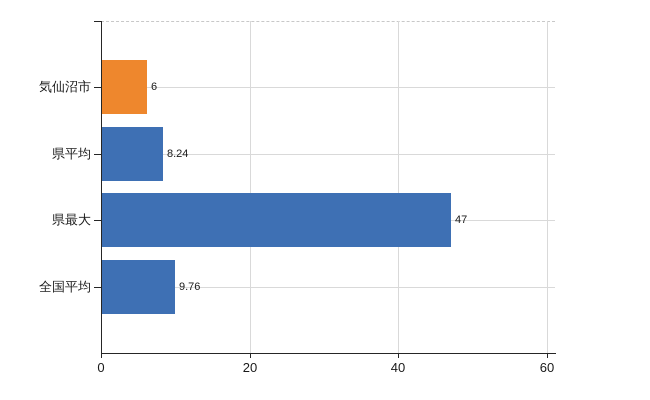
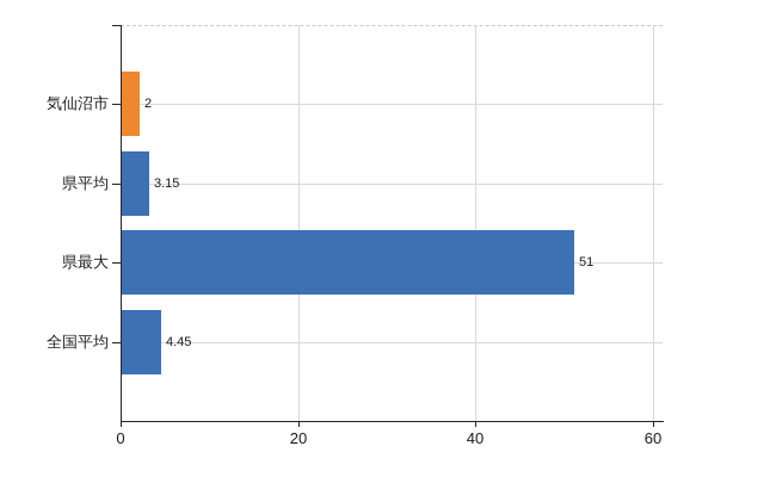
気仙沼市: 6 -> 2
県平均: 8.24 -> 3.15
県最大: 47 -> 51
全国平均: 9.76 -> 4.45
